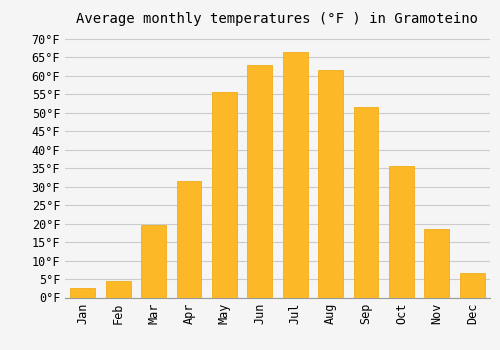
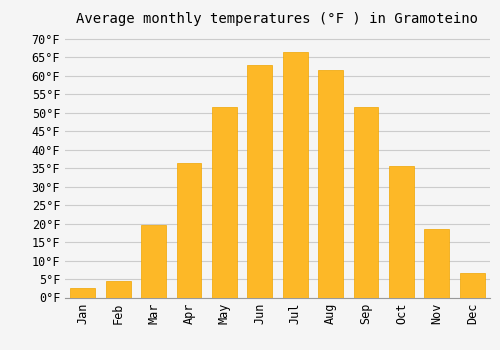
Apr: 31.5°F -> 36.5°F
May: 55.5°F -> 51.5°F
